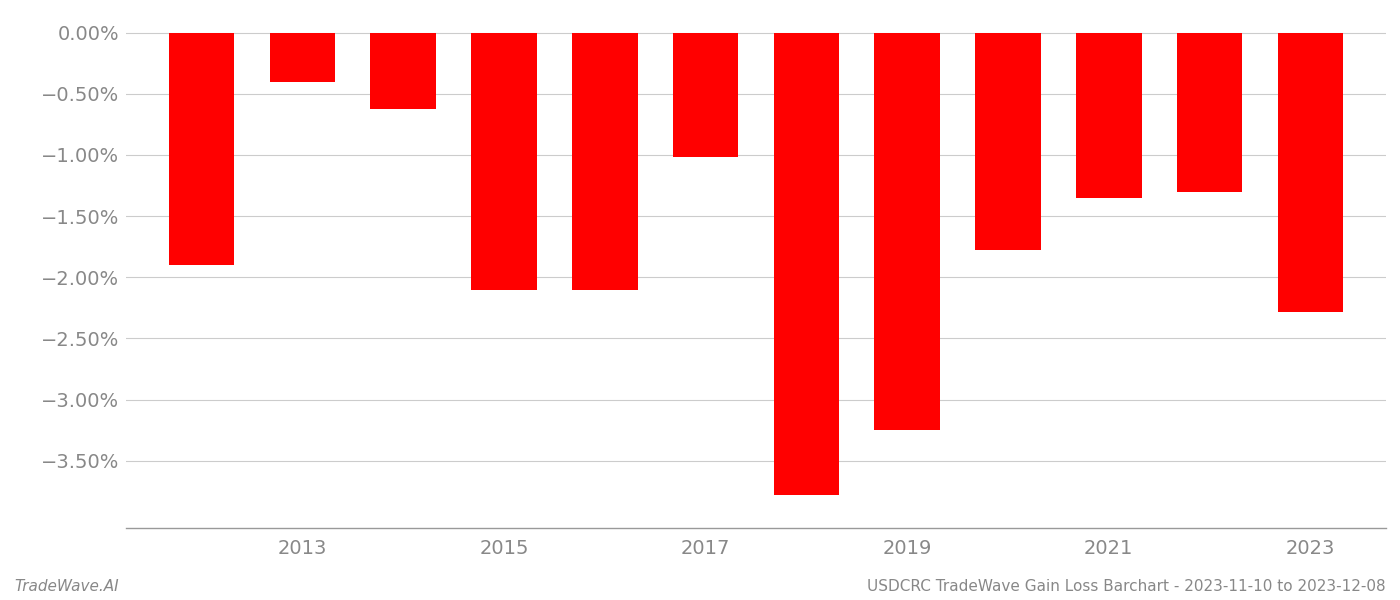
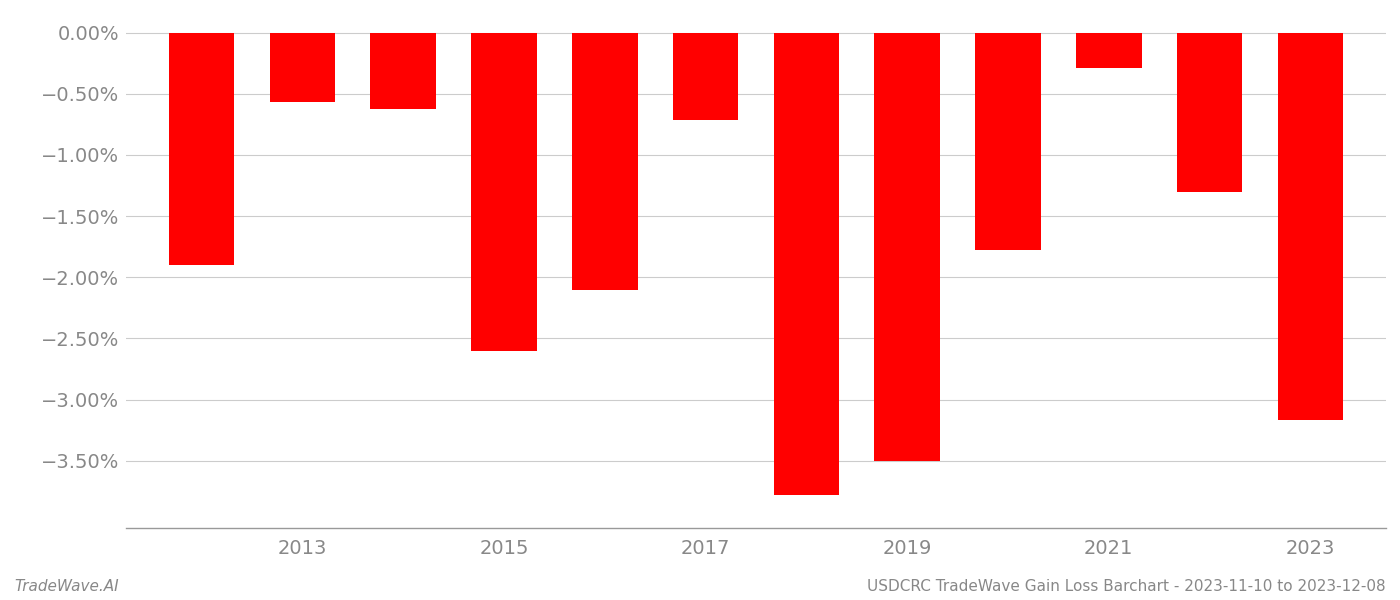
2013: -0.40% -> -0.57%
2015: -2.10% -> -2.60%
2017: -1.02% -> -0.71%
2019: -3.25% -> -3.50%
2021: -1.35% -> -0.29%
2023: -2.28% -> -3.17%
